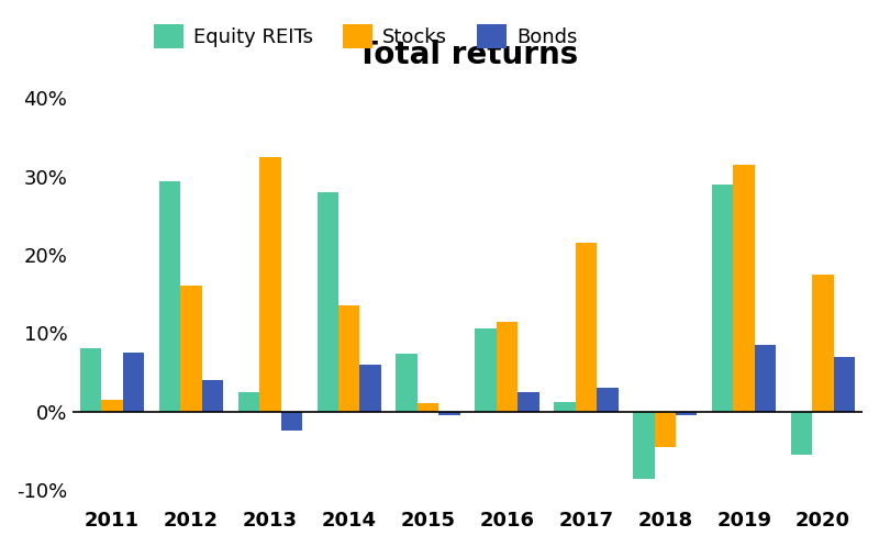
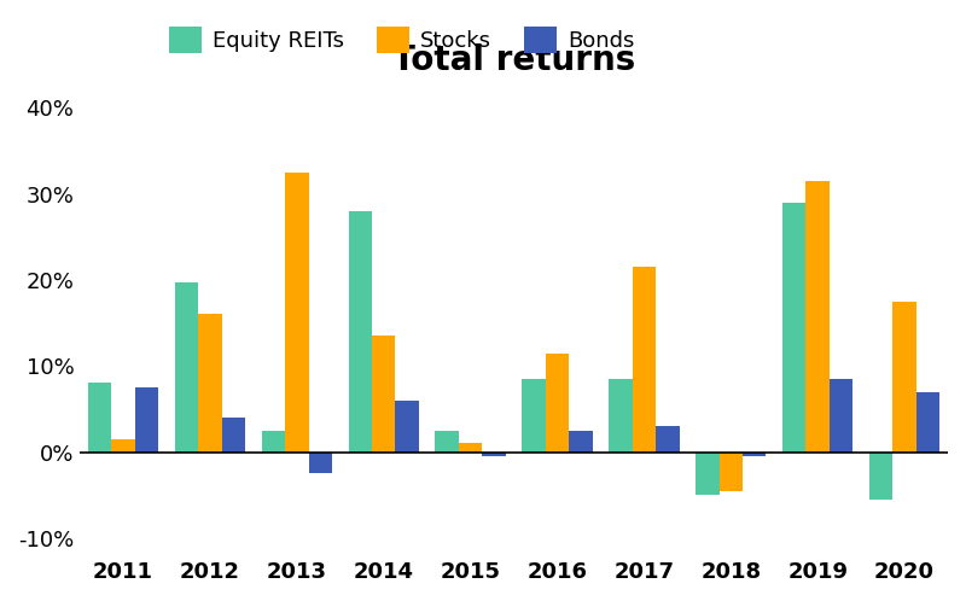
Equity REITs/2012: 29.4% -> 19.7%
Equity REITs/2015: 7.4% -> 2.5%
Equity REITs/2016: 10.6% -> 8.5%
Equity REITs/2017: 1.2% -> 8.5%
Equity REITs/2018: -8.6% -> -5.0%
